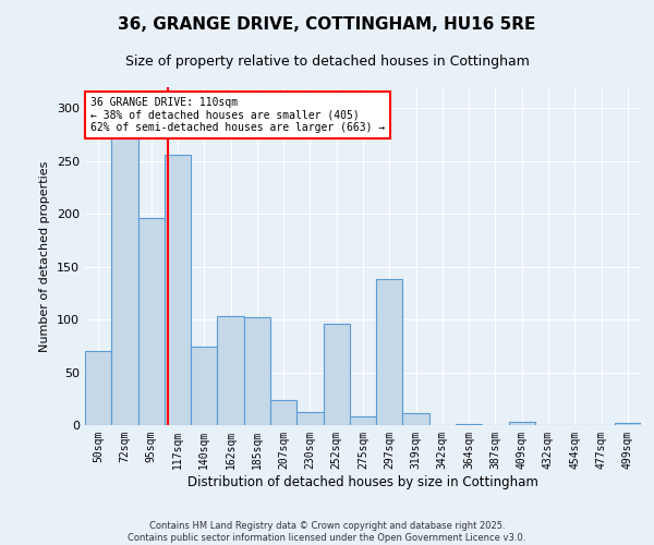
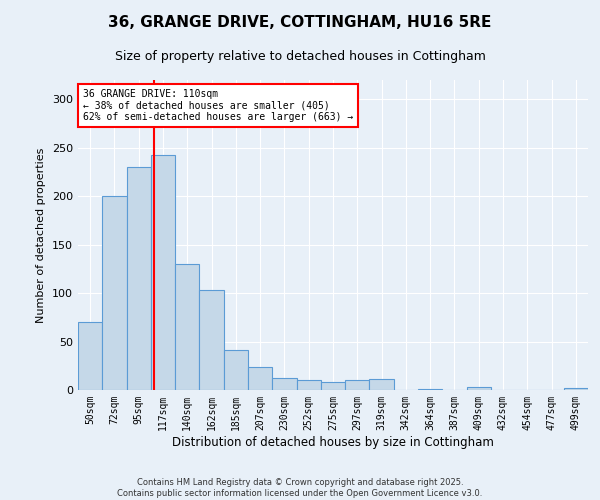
72sqm: 274 -> 200
95sqm: 196 -> 230
117sqm: 256 -> 243
140sqm: 74 -> 130
185sqm: 102 -> 41
252sqm: 96 -> 10
297sqm: 138 -> 10
